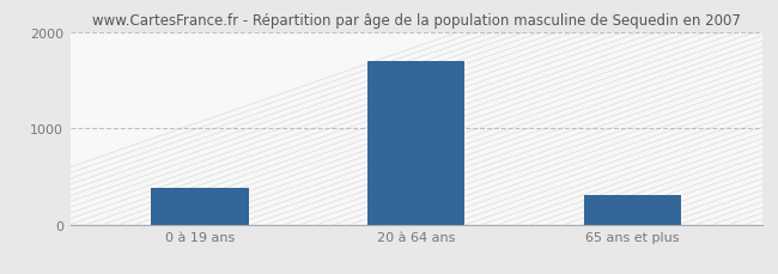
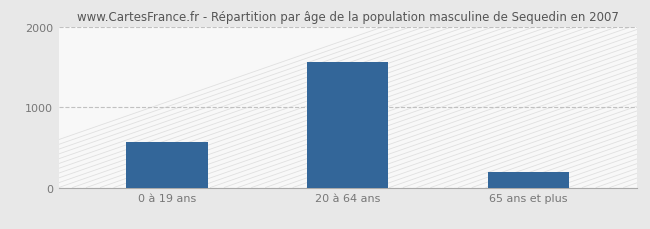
0 à 19 ans: 380 -> 570
20 à 64 ans: 1700 -> 1560
65 ans et plus: 300 -> 200
